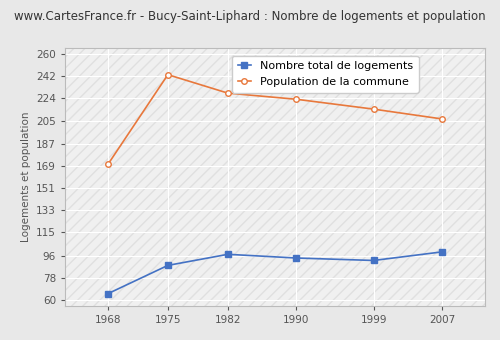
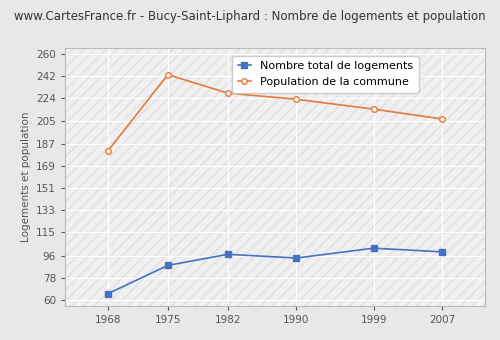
Population de la commune/1968: 170 -> 181
Nombre total de logements/1999: 92 -> 102
